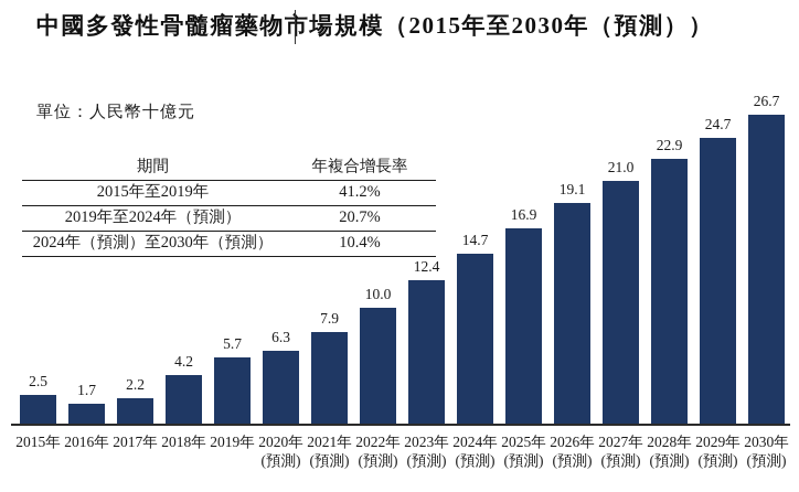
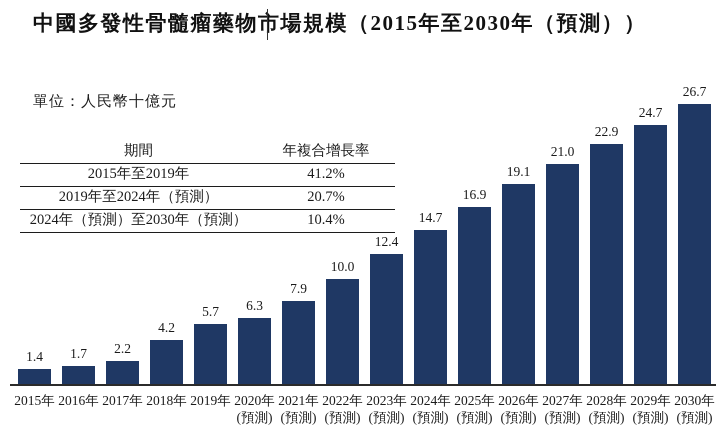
2015年: 2.5 -> 1.4
